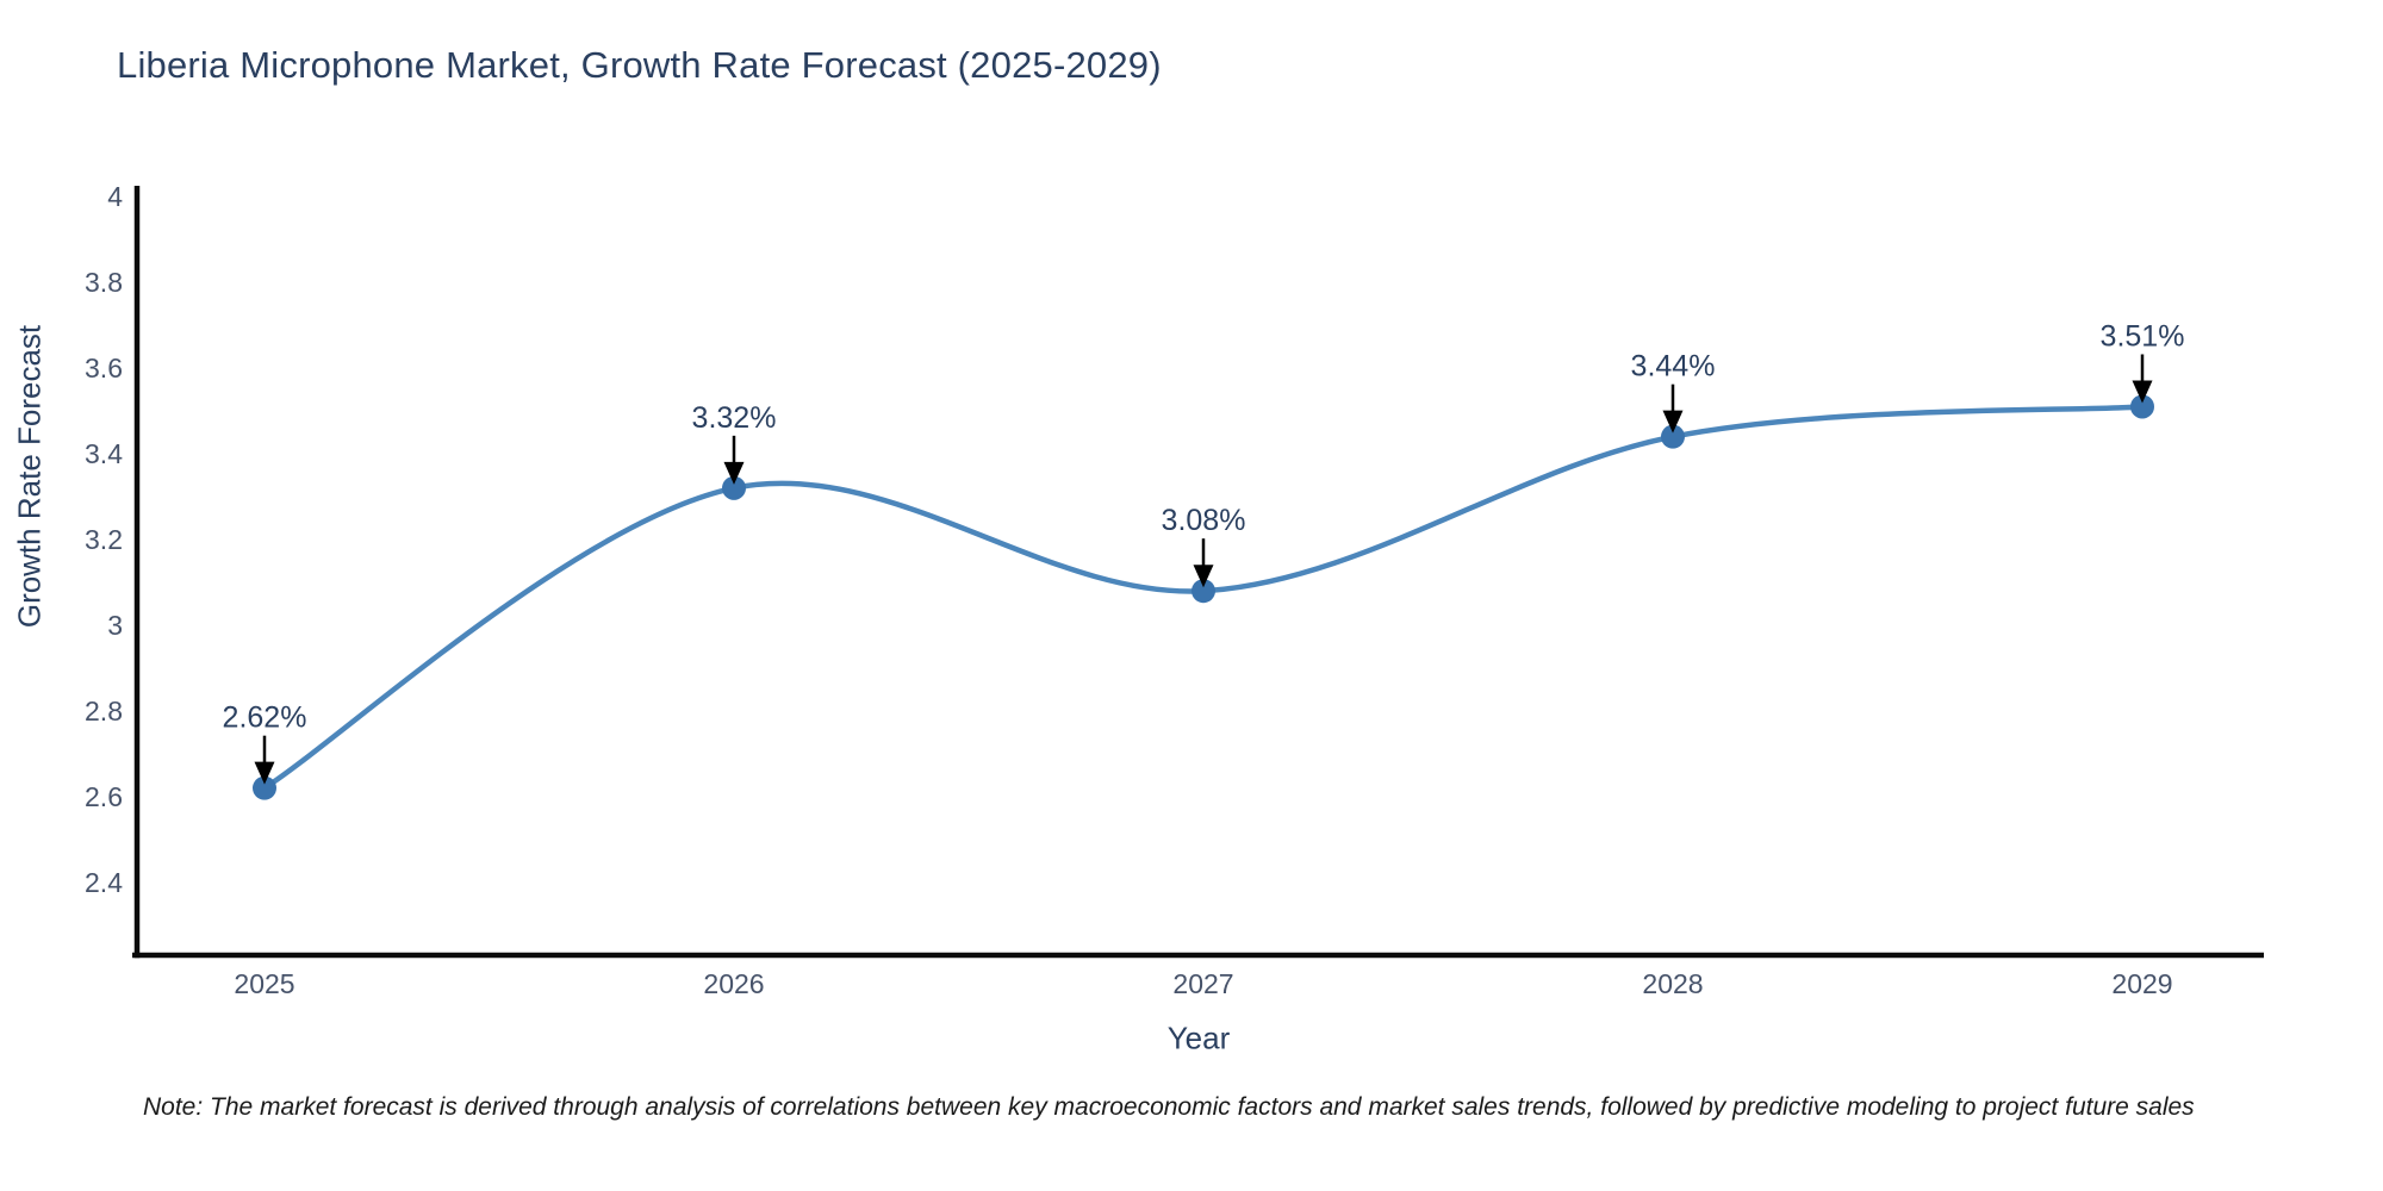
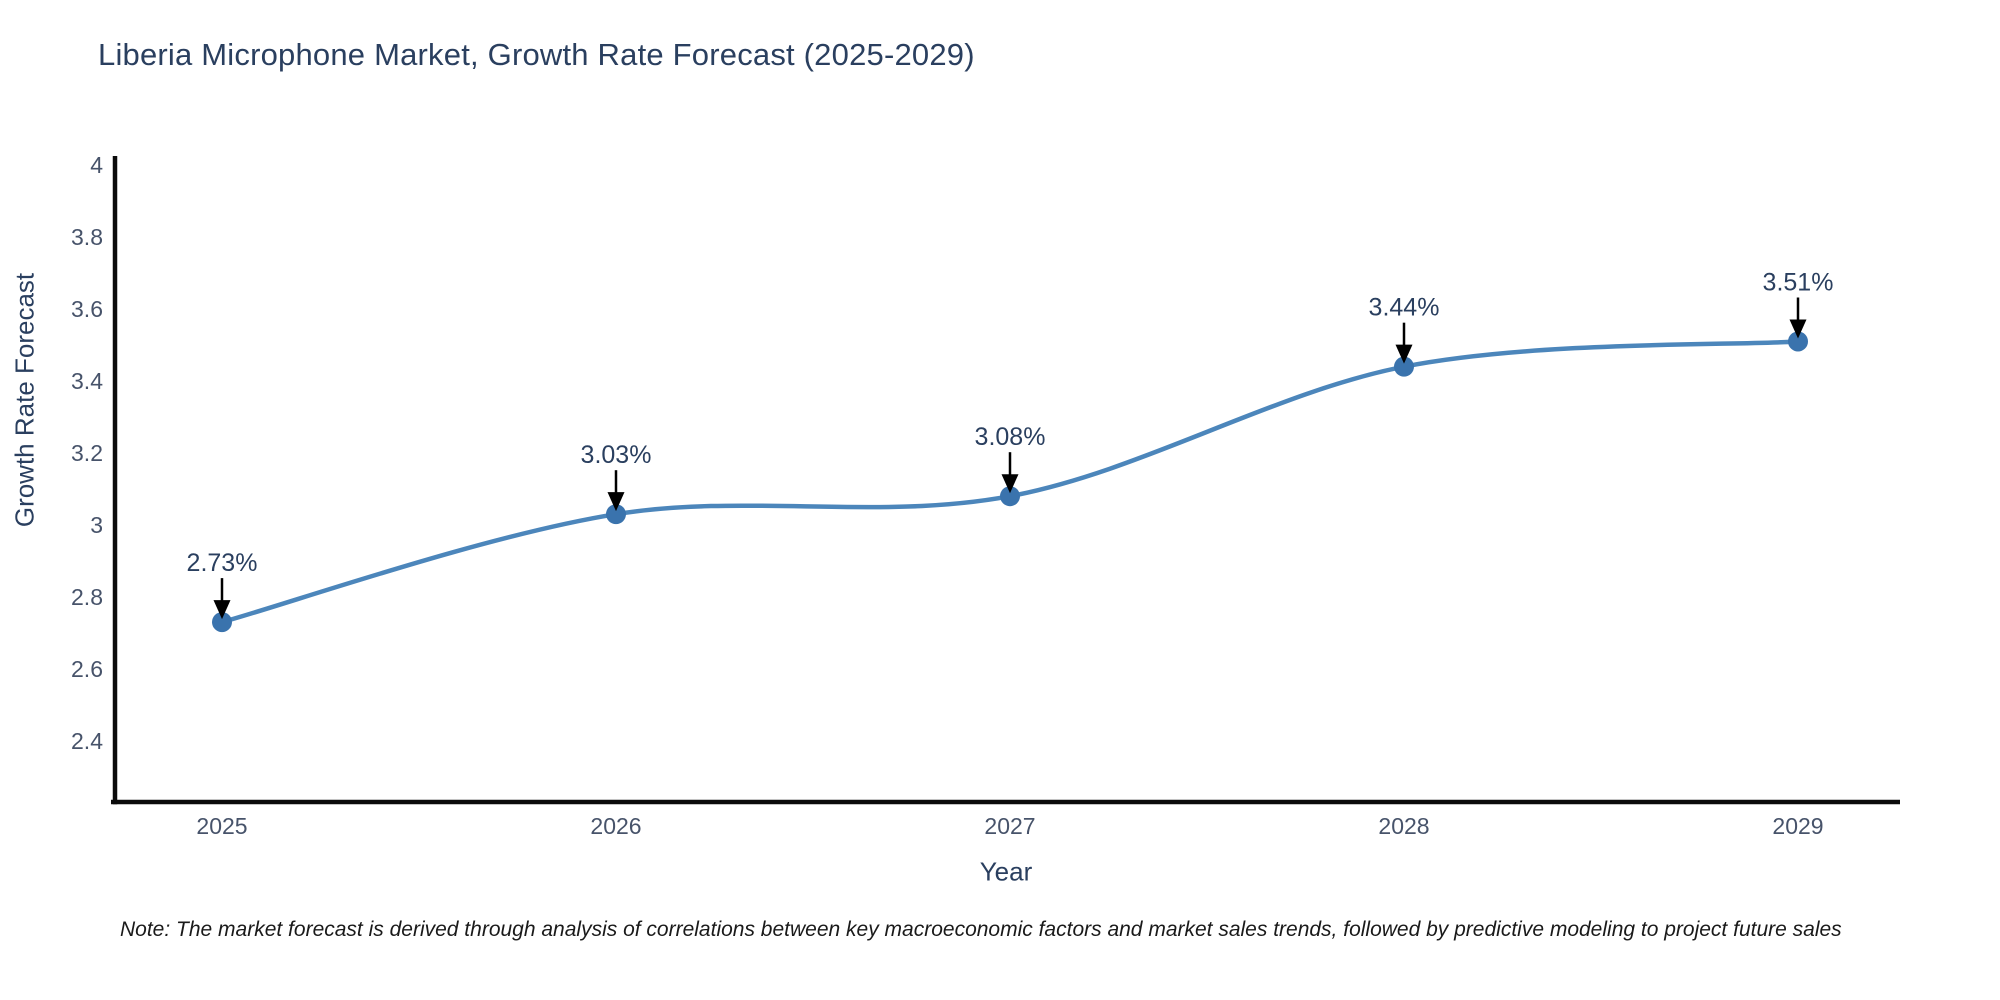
2025: 2.62% -> 2.73%
2026: 3.32% -> 3.03%
